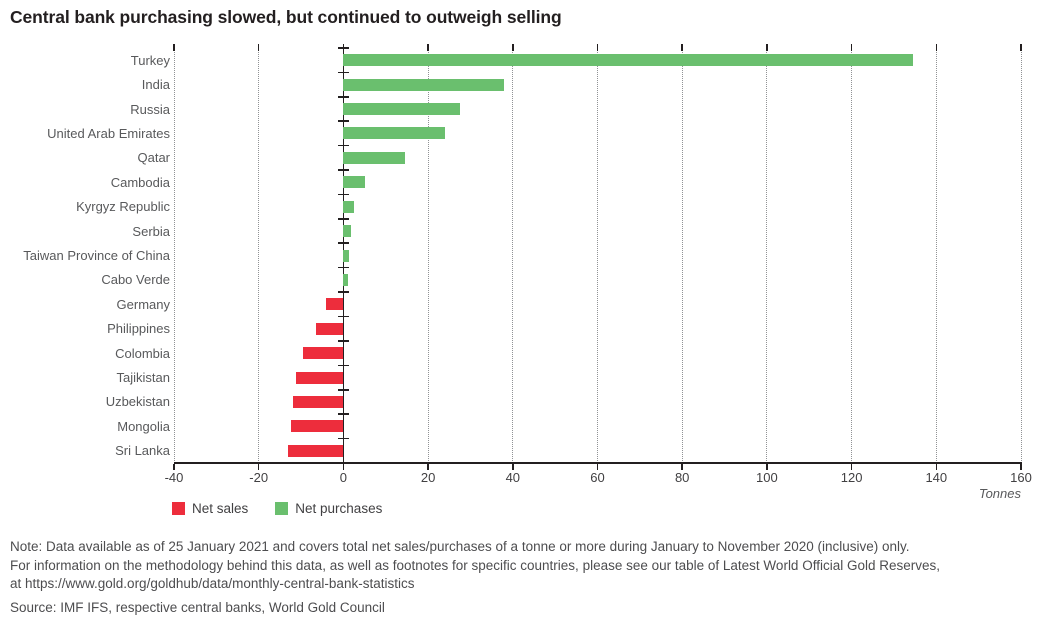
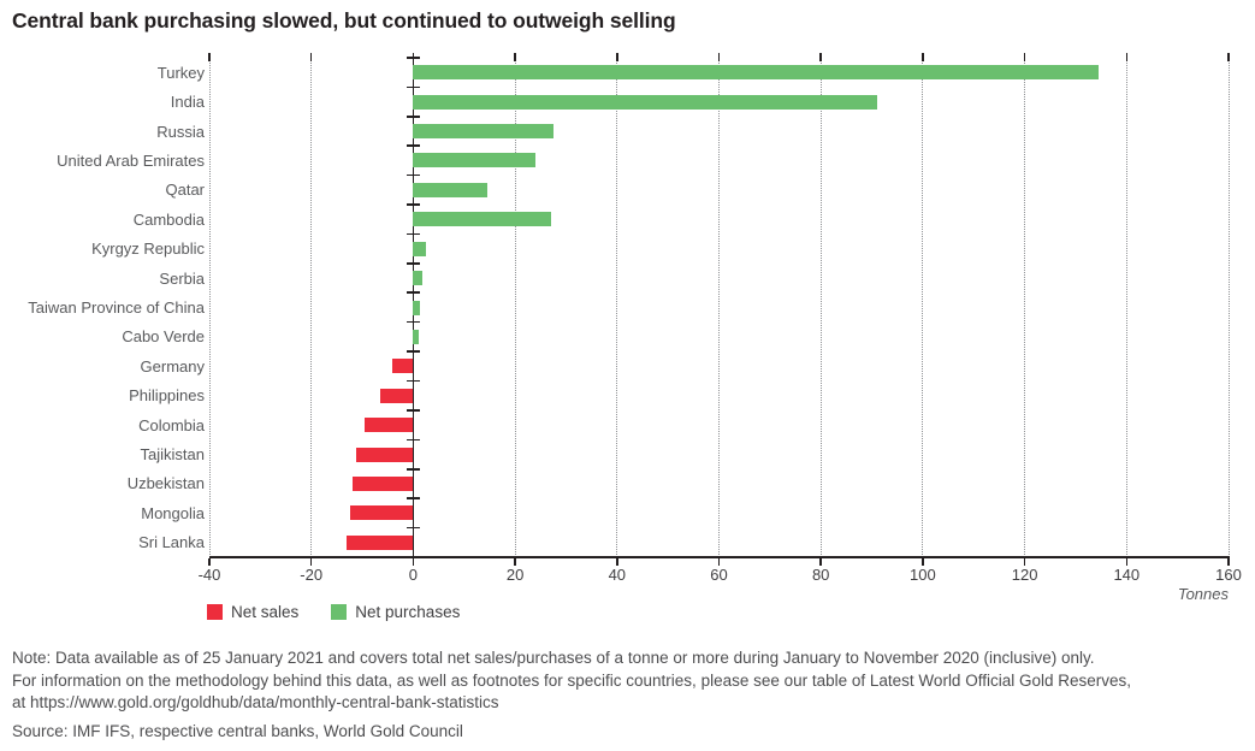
India: 38 -> 91
Cambodia: 5 -> 27
